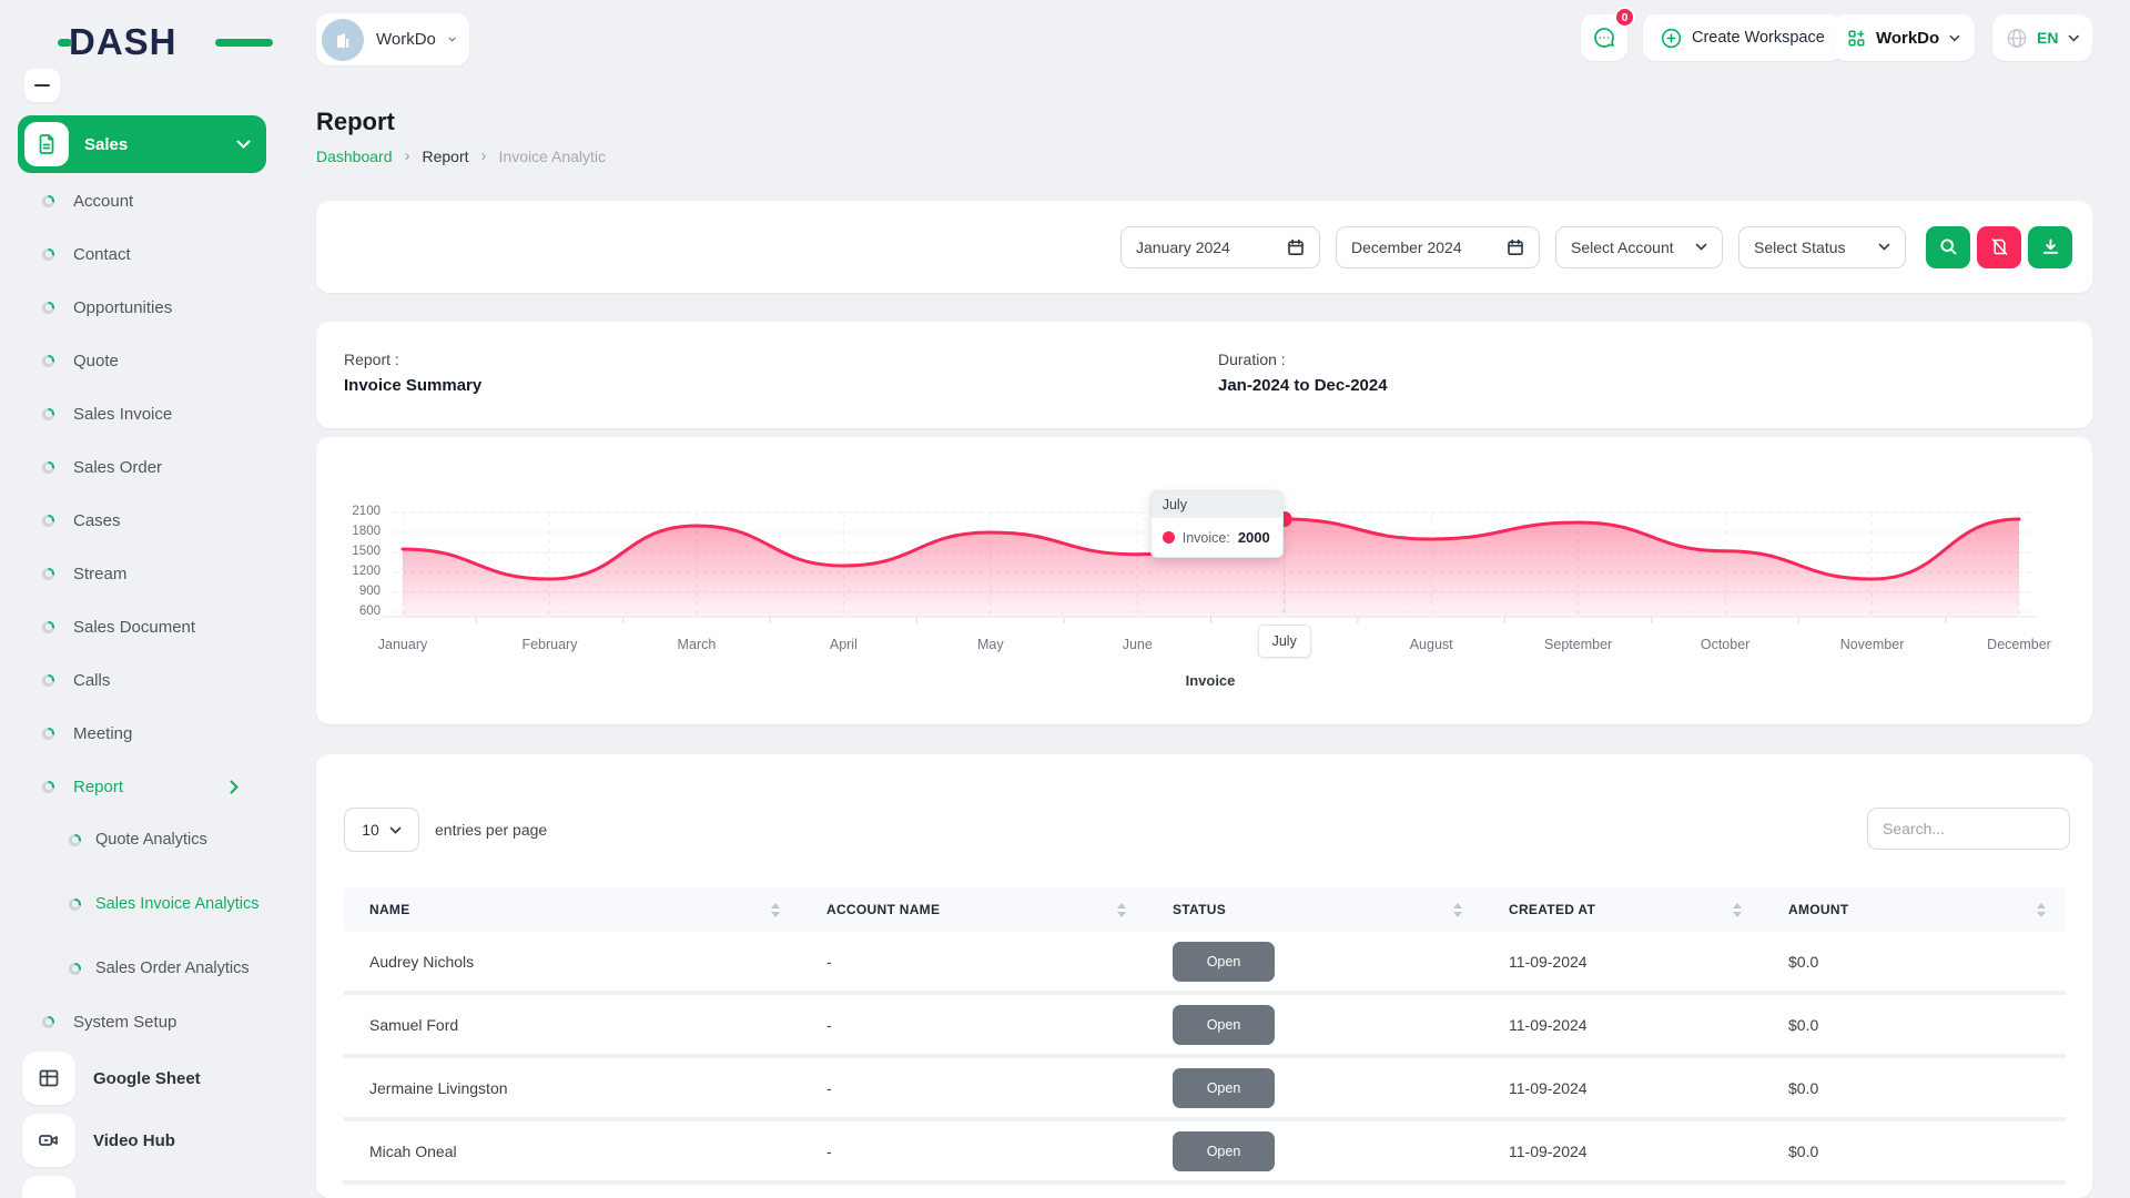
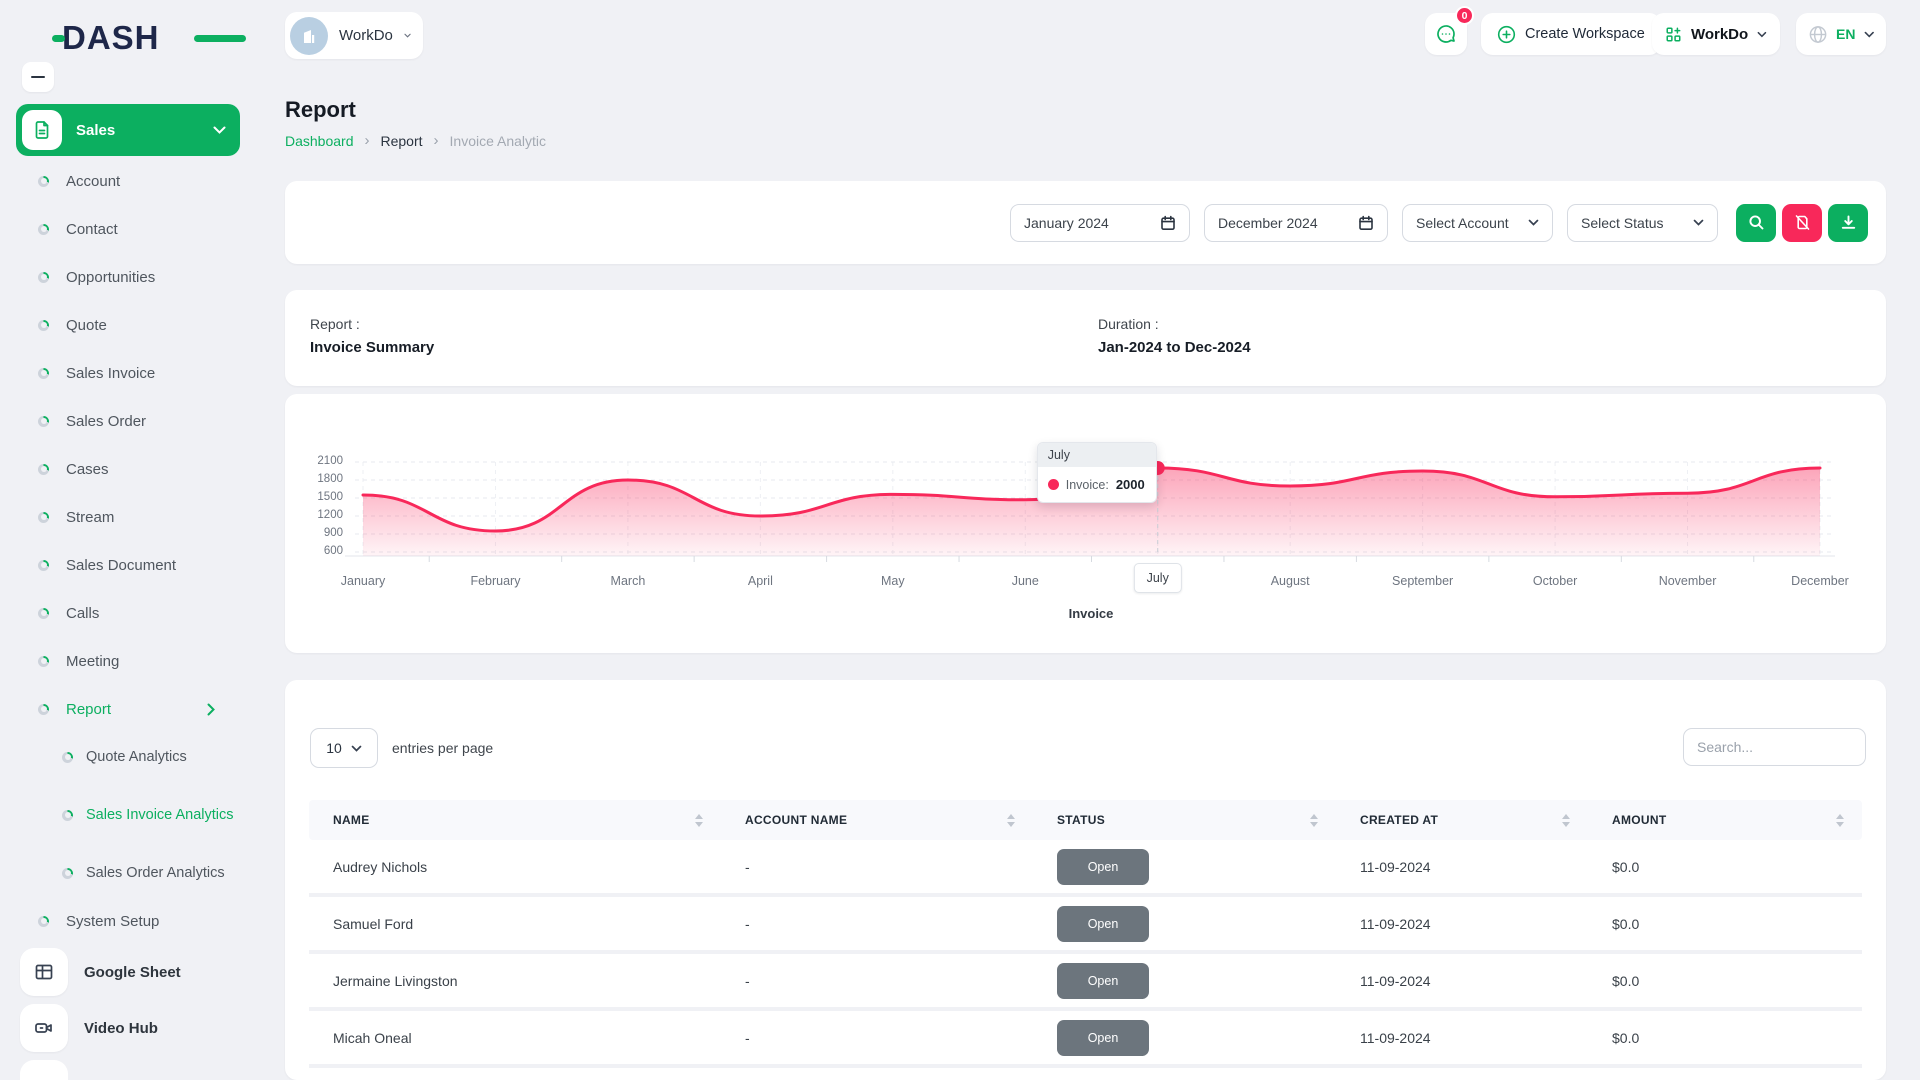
February: 1100 -> 1000
March: 1900 -> 1800
April: 1300 -> 1200
May: 1800 -> 1600
November: 1100 -> 1600
